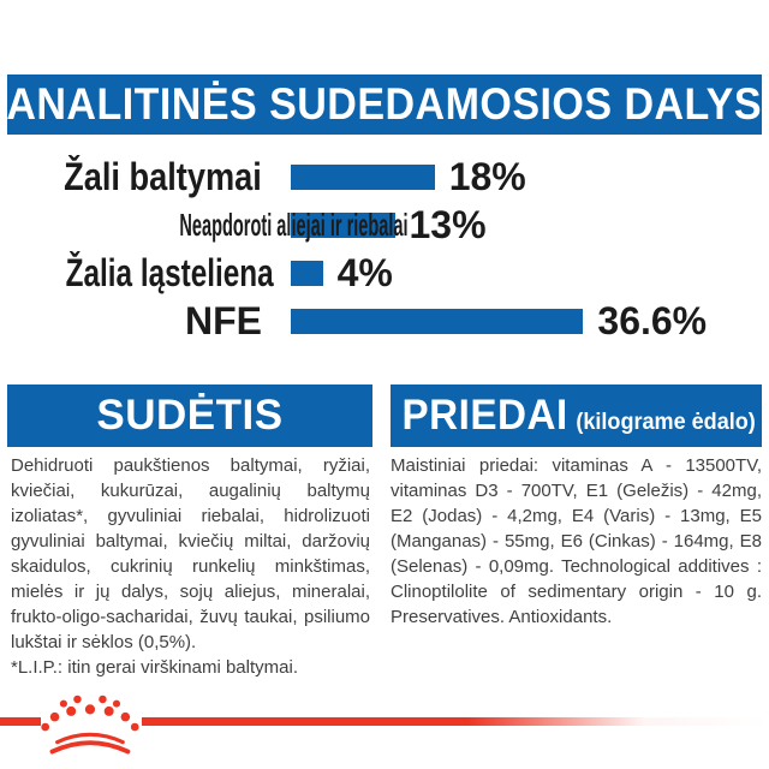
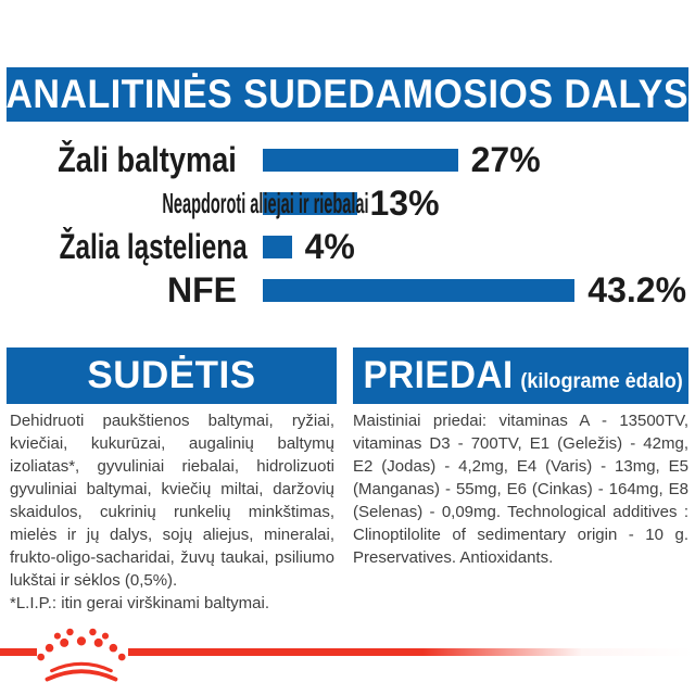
Žali baltymai: 18% -> 27%
NFE: 36.6% -> 43.2%
